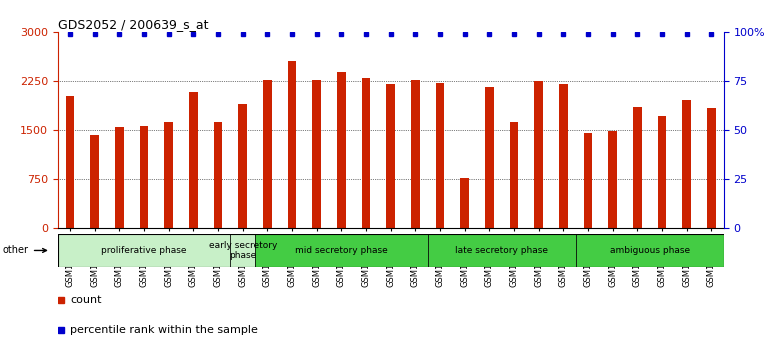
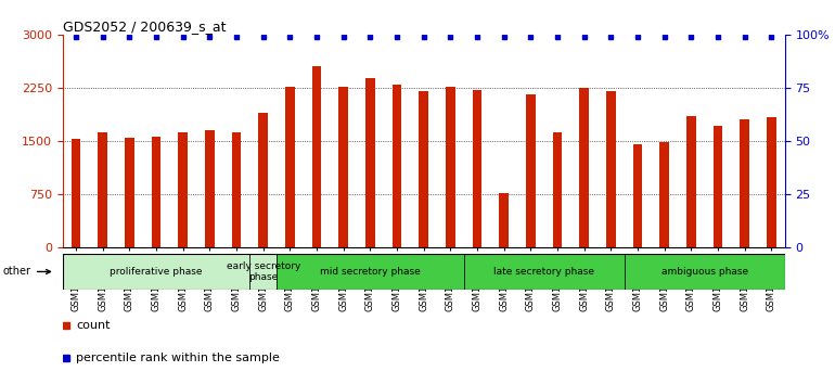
GSM109814: 2020 -> 1530
GSM109815: 1420 -> 1620
GSM109821: 2080 -> 1650
GSM109833: 1960 -> 1810
